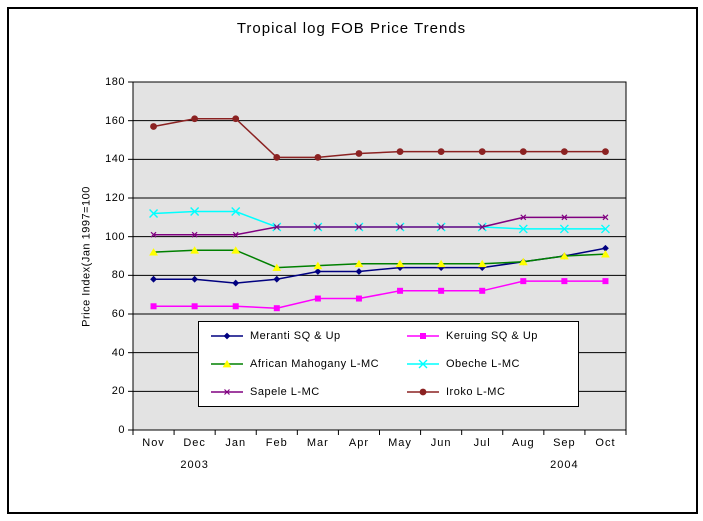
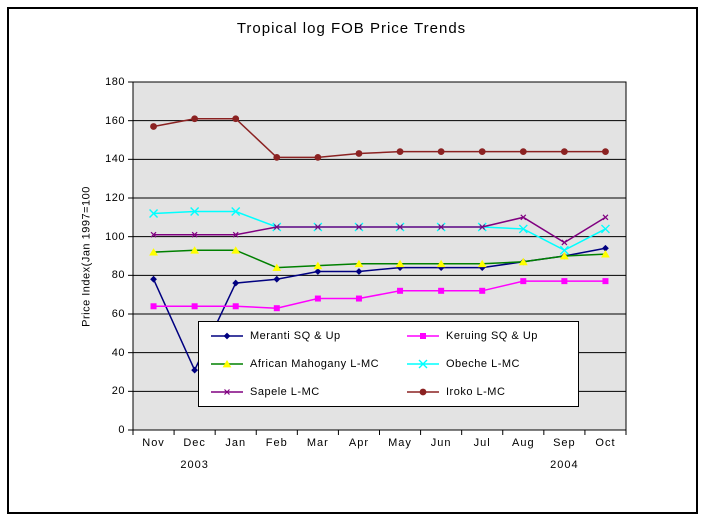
Meranti SQ & Up/Dec: 78 -> 31
Obeche L-MC/Sep: 104 -> 93
Sapele L-MC/Sep: 110 -> 97
